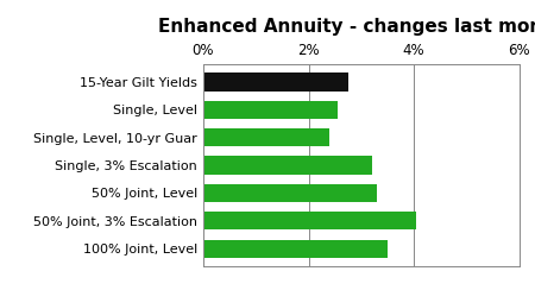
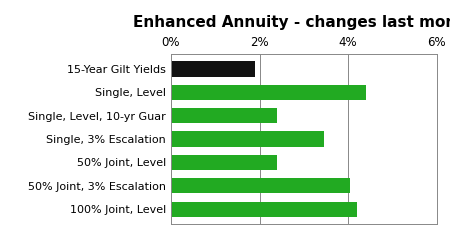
15-Year Gilt Yields: 2.75% -> 1.90%
Single, Level: 2.55% -> 4.40%
Single, 3% Escalation: 3.20% -> 3.45%
50% Joint, Level: 3.30% -> 2.40%
100% Joint, Level: 3.50% -> 4.20%
